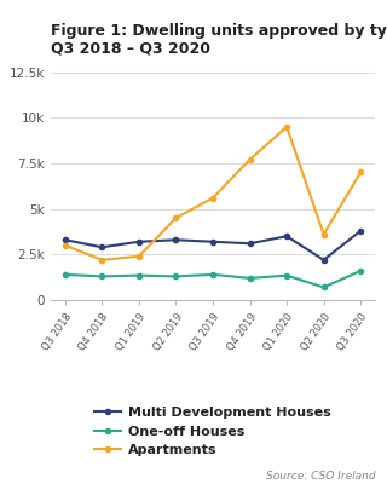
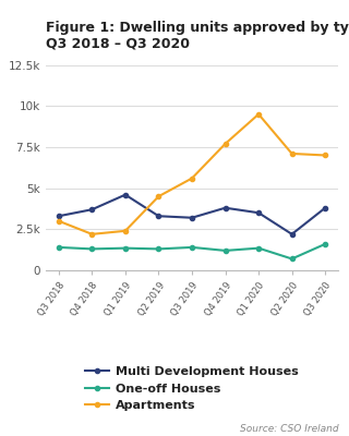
Multi Development Houses/Q4 2018: 2.9k -> 3.7k
Multi Development Houses/Q1 2019: 3.2k -> 4.6k
Multi Development Houses/Q4 2019: 3.1k -> 3.8k
Apartments/Q2 2020: 3.6k -> 7.1k
